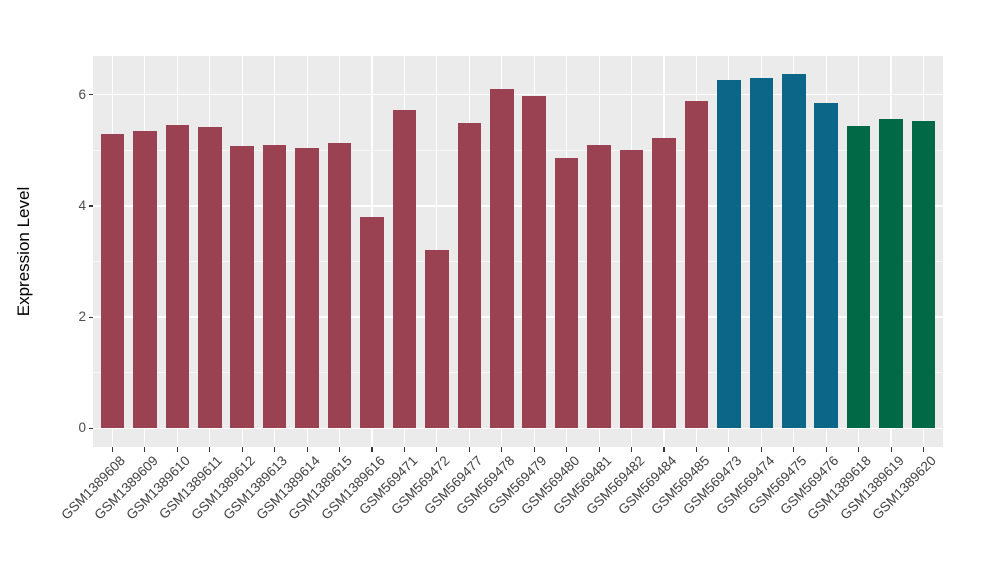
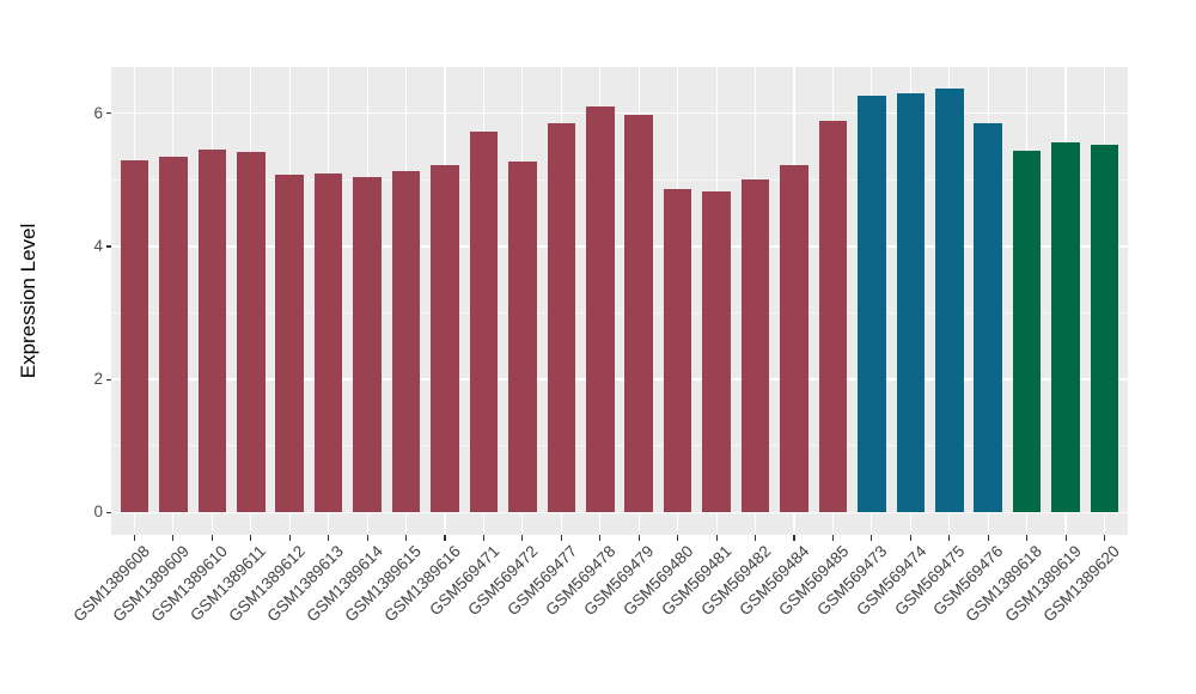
GSM1389616: 3.8 -> 5.2
GSM569472: 3.2 -> 5.3
GSM569477: 5.5 -> 5.8
GSM569481: 5.1 -> 4.8
